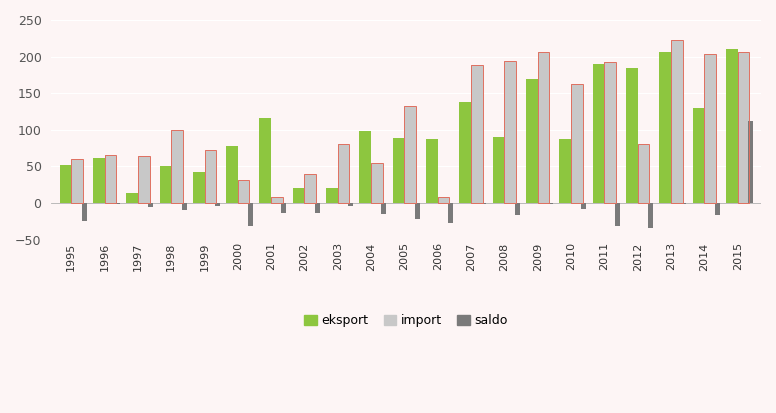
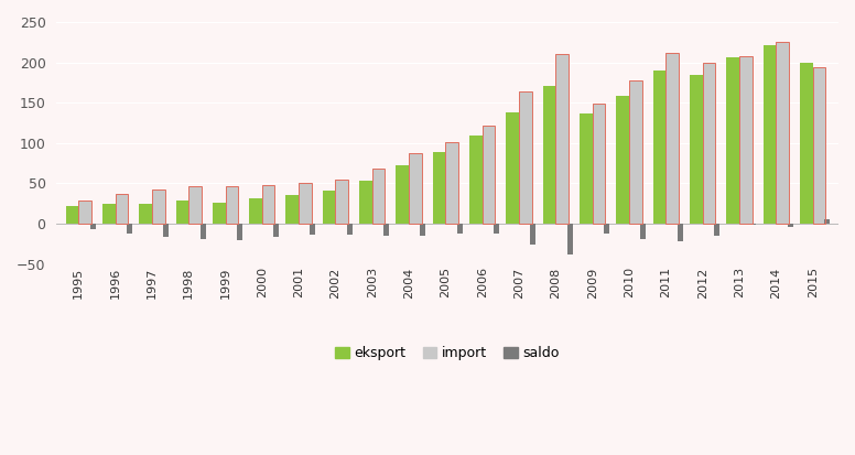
eksport/1995: 52 -> 22
import/1995: 60 -> 29
saldo/1995: -24 -> -7
eksport/1996: 62 -> 24
import/1996: 66 -> 37
saldo/1996: -2 -> -13
eksport/1997: 14 -> 25
import/1997: 64 -> 42
saldo/1997: -6 -> -17
eksport/1998: 50 -> 28
import/1998: 100 -> 47
saldo/1998: -10 -> -19
eksport/1999: 42 -> 26
import/1999: 72 -> 46
saldo/1999: -4 -> -20
eksport/2000: 78 -> 31
import/2000: 32 -> 48
saldo/2000: -32 -> -17
eksport/2001: 116 -> 36
import/2001: 8 -> 50
eksport/2002: 20 -> 41
import/2002: 40 -> 55
eksport/2003: 20 -> 53
import/2003: 80 -> 68
saldo/2003: -4 -> -15
eksport/2004: 98 -> 73
import/2004: 54 -> 88
import/2005: 132 -> 101
saldo/2005: -22 -> -12
eksport/2006: 88 -> 109
import/2006: 8 -> 122
saldo/2006: -28 -> -13
import/2007: 188 -> 164
saldo/2007: -2 -> -26
eksport/2008: 90 -> 171
import/2008: 194 -> 210
saldo/2008: -16 -> -39
eksport/2009: 170 -> 136
import/2009: 206 -> 149
saldo/2009: -2 -> -13
eksport/2010: 88 -> 159
import/2010: 162 -> 178
saldo/2010: -8 -> -19
import/2011: 192 -> 212
saldo/2011: -32 -> -22
import/2012: 80 -> 199
saldo/2012: -34 -> -15
import/2013: 222 -> 207
eksport/2014: 130 -> 221
import/2014: 204 -> 225
saldo/2014: -16 -> -4
eksport/2015: 210 -> 200
import/2015: 206 -> 194
saldo/2015: 112 -> 6
